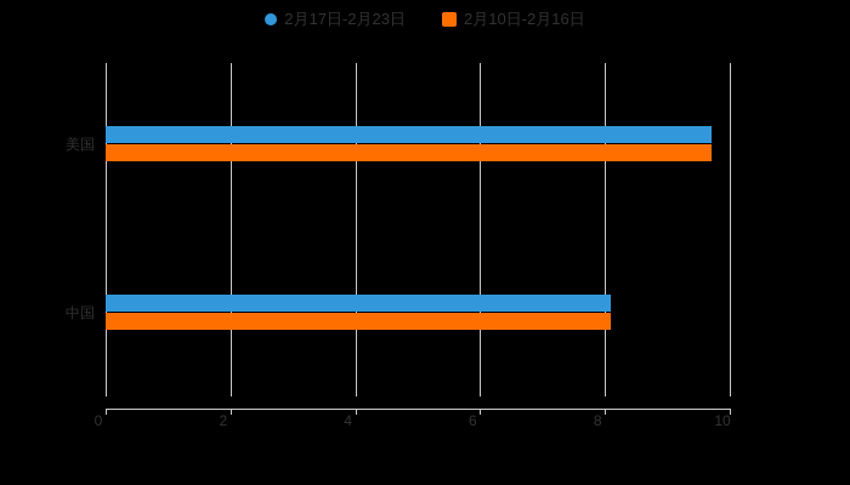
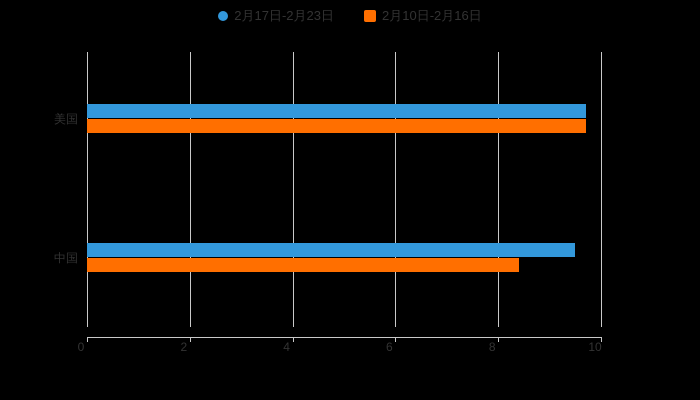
2月17日-2月23日/中国: 8.1 -> 9.5
2月10日-2月16日/中国: 8.1 -> 8.4
